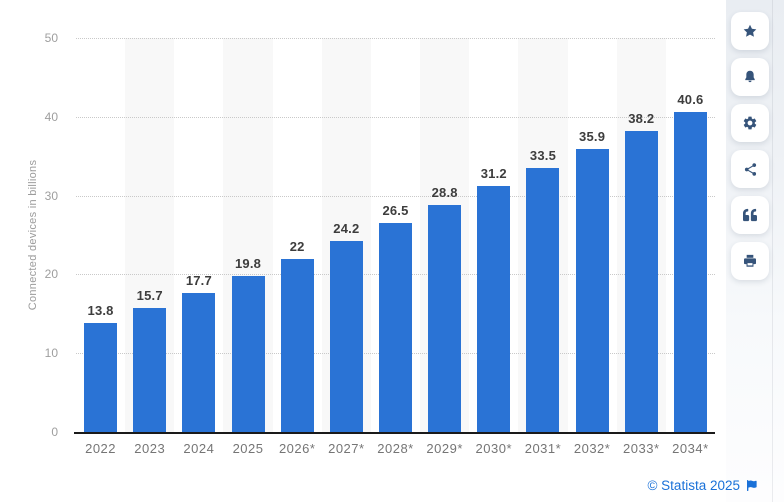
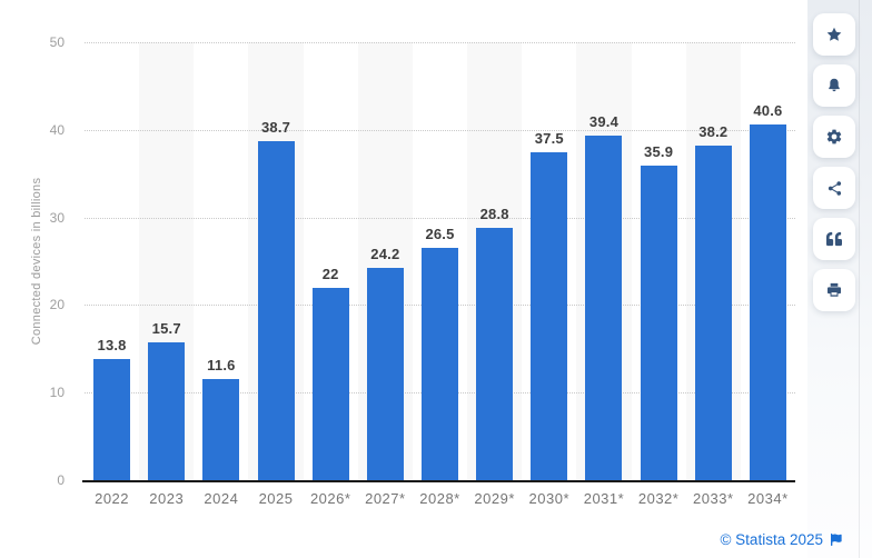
2024: 17.7 -> 11.6
2025: 19.8 -> 38.7
2030*: 31.2 -> 37.5
2031*: 33.5 -> 39.4
